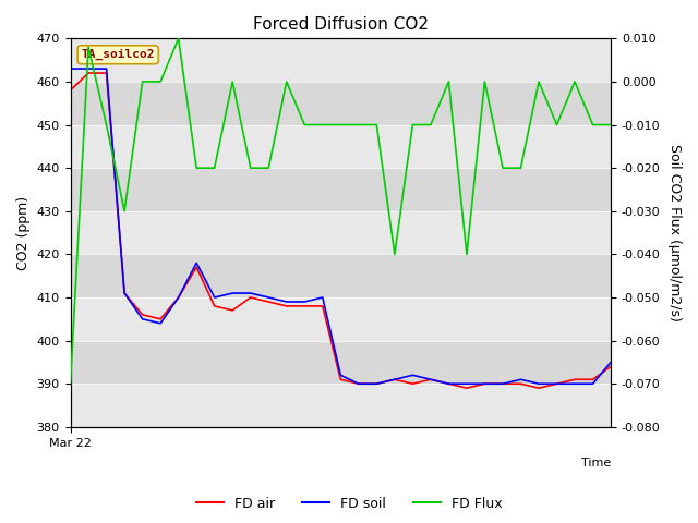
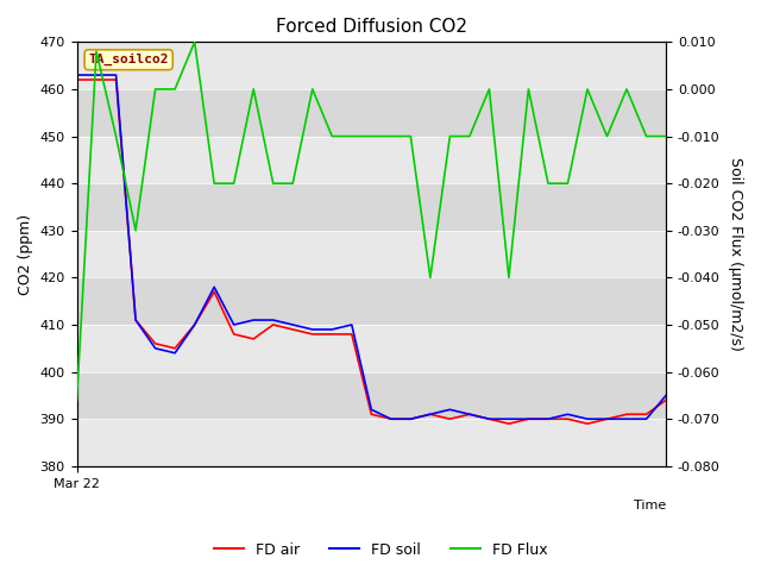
FD air/Mar 22: 458 -> 462
FD Flux/Mar 22: -0.070 -> -0.066
